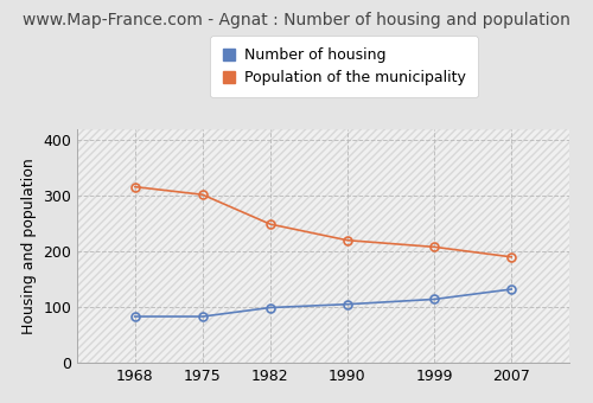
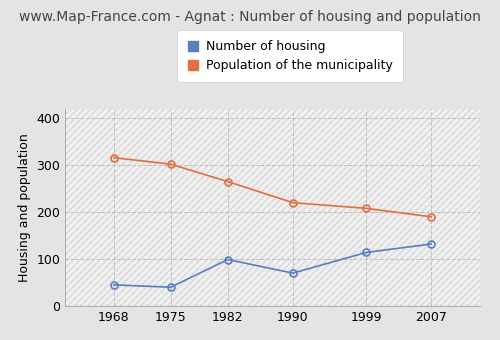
Number of housing/1968: 83 -> 45
Number of housing/1975: 83 -> 40
Population of the municipality/1982: 249 -> 265
Number of housing/1990: 105 -> 70
